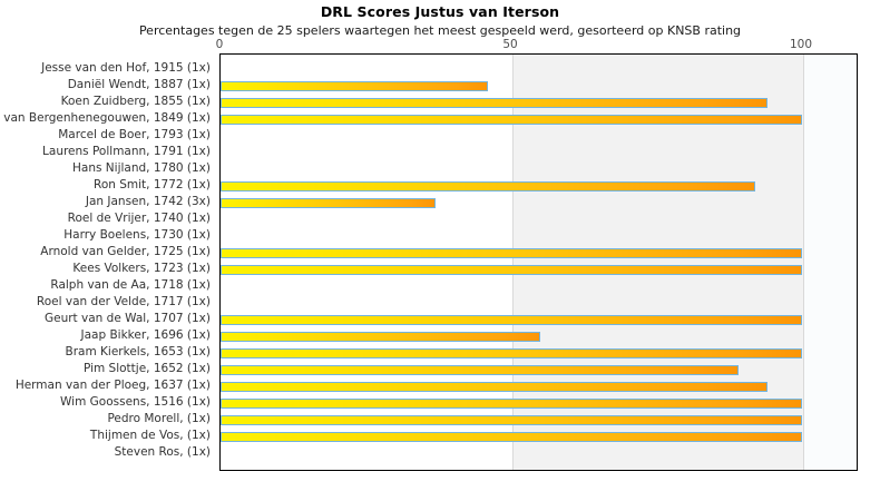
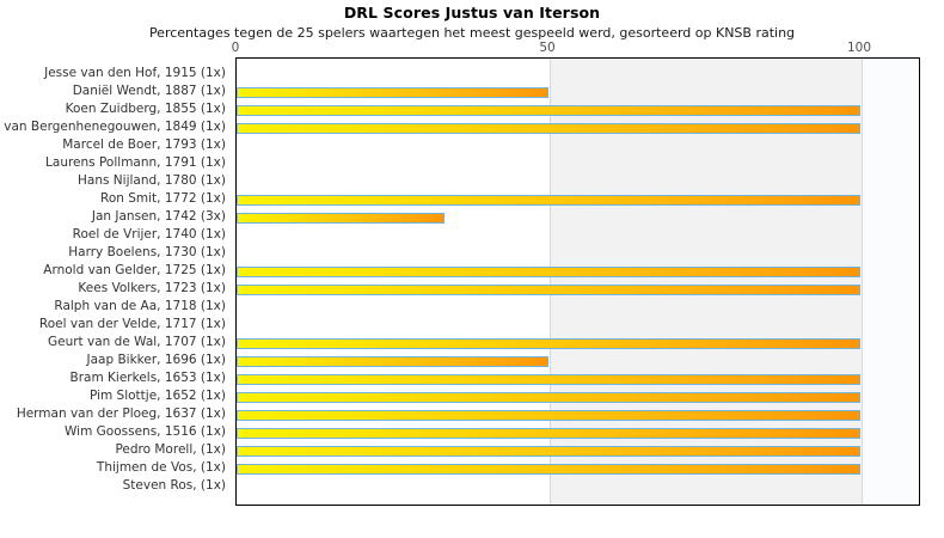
Daniël Wendt, 1887 (1x): 46 -> 50
Koen Zuidberg, 1855 (1x): 94 -> 100
Ron Smit, 1772 (1x): 92 -> 100
Jan Jansen, 1742 (3x): 37 -> 33
Jaap Bikker, 1696 (1x): 55 -> 50
Pim Slottje, 1652 (1x): 89 -> 100
Herman van der Ploeg, 1637 (1x): 94 -> 100
